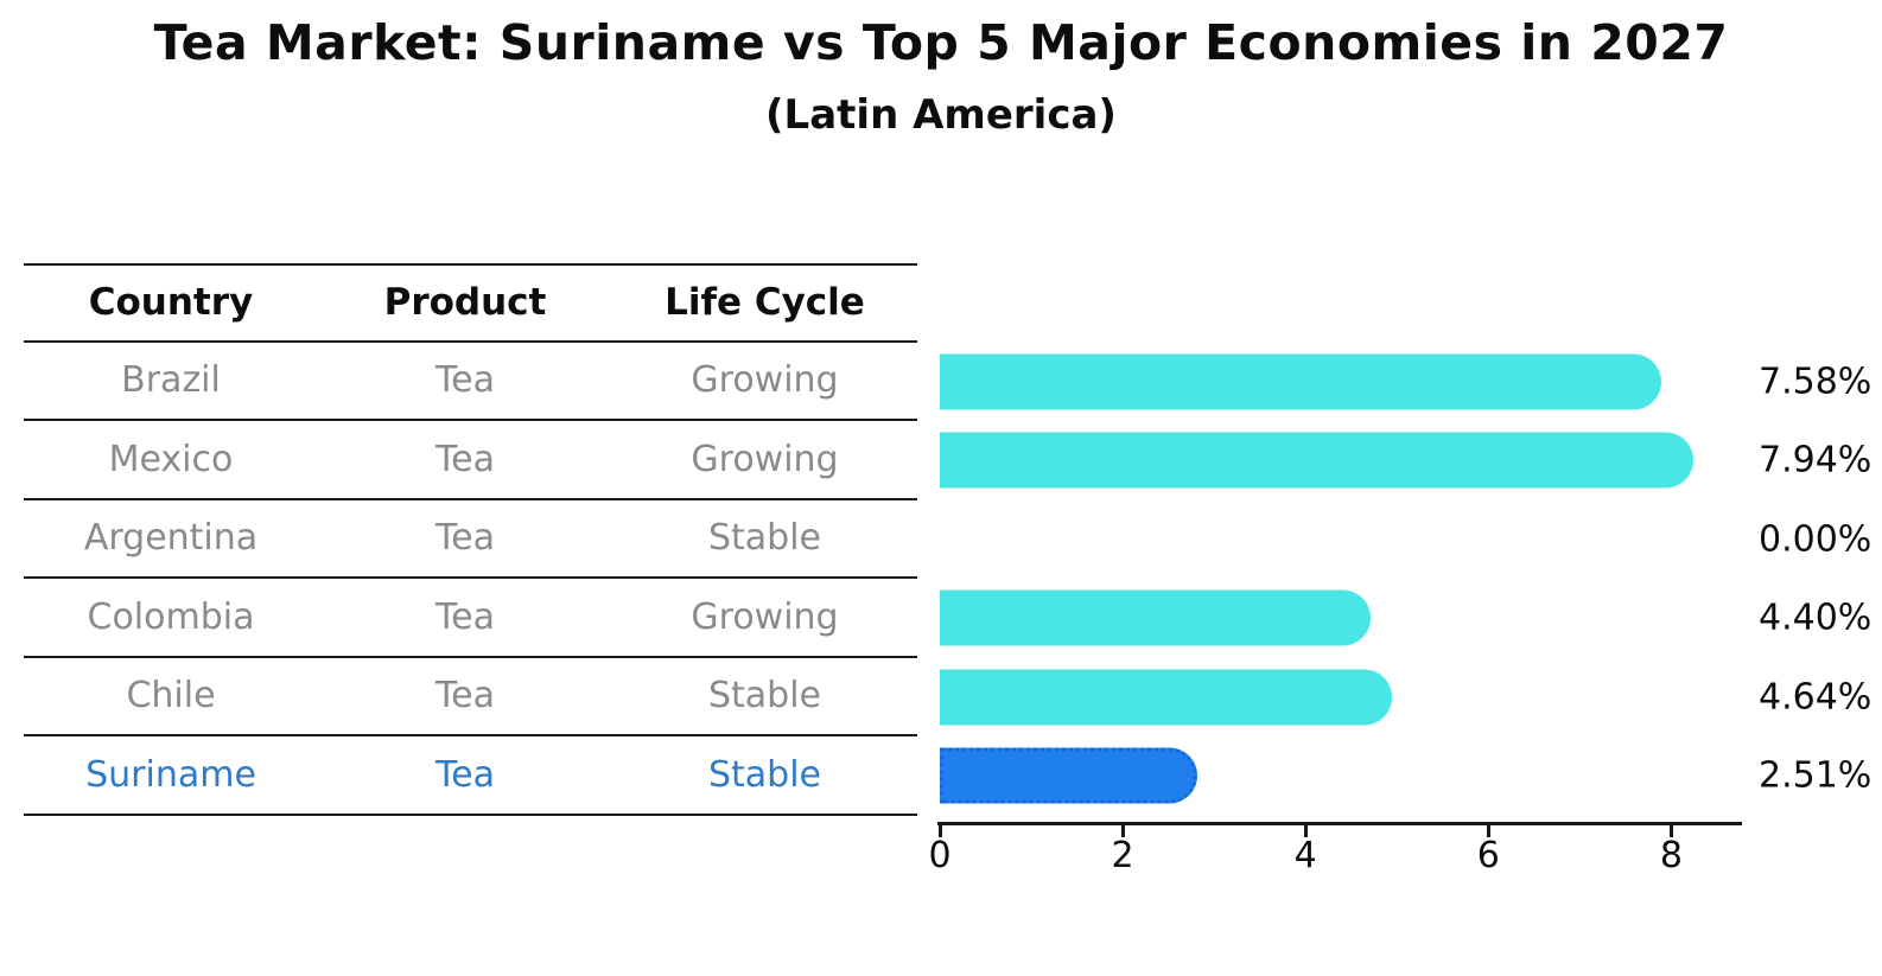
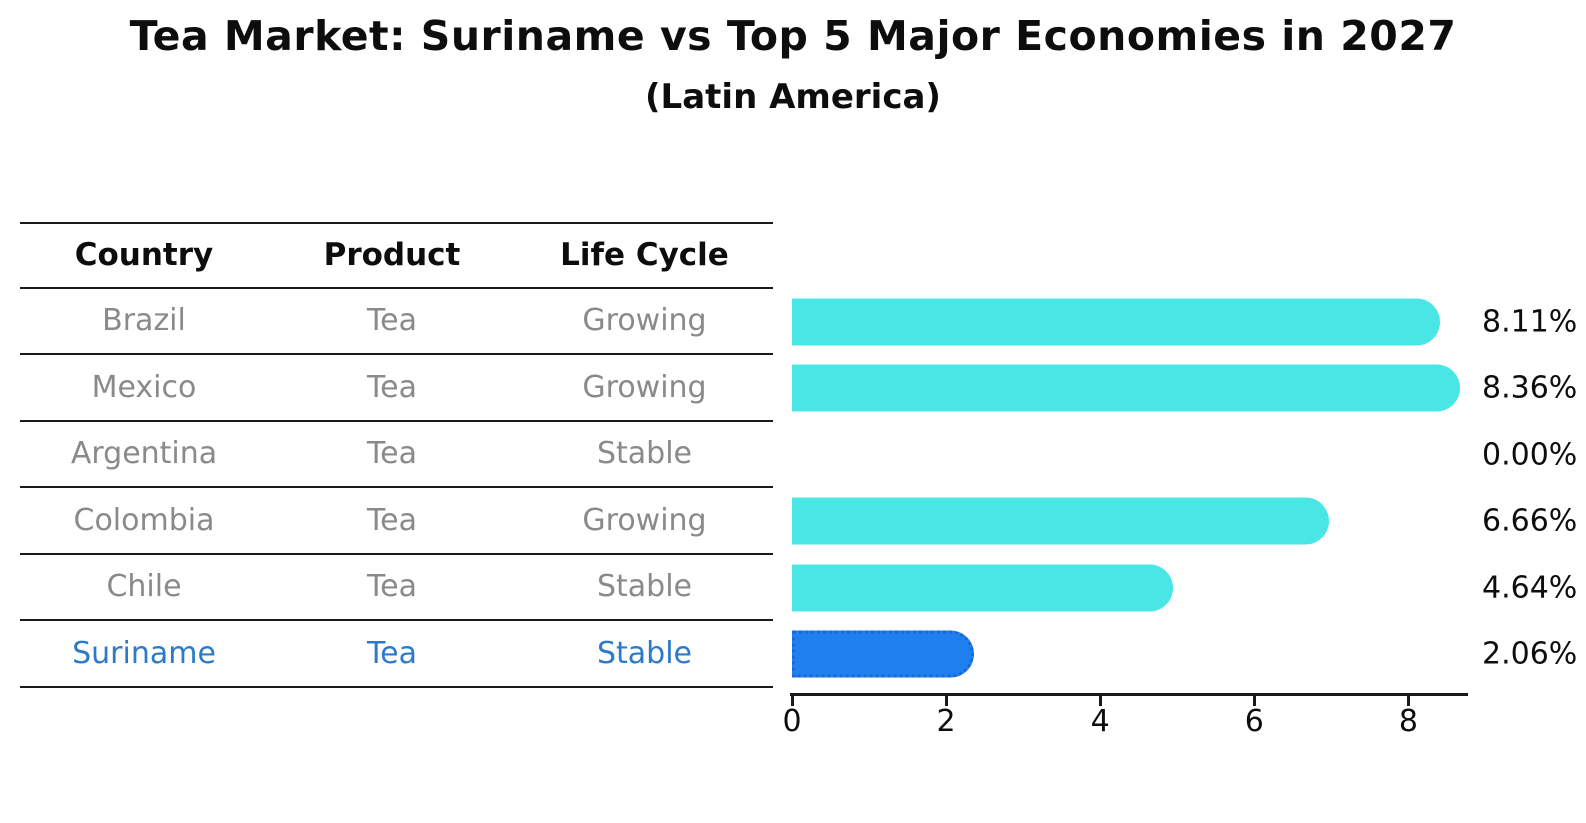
Brazil: 7.58% -> 8.11%
Mexico: 7.94% -> 8.36%
Colombia: 4.40% -> 6.66%
Suriname: 2.51% -> 2.06%
